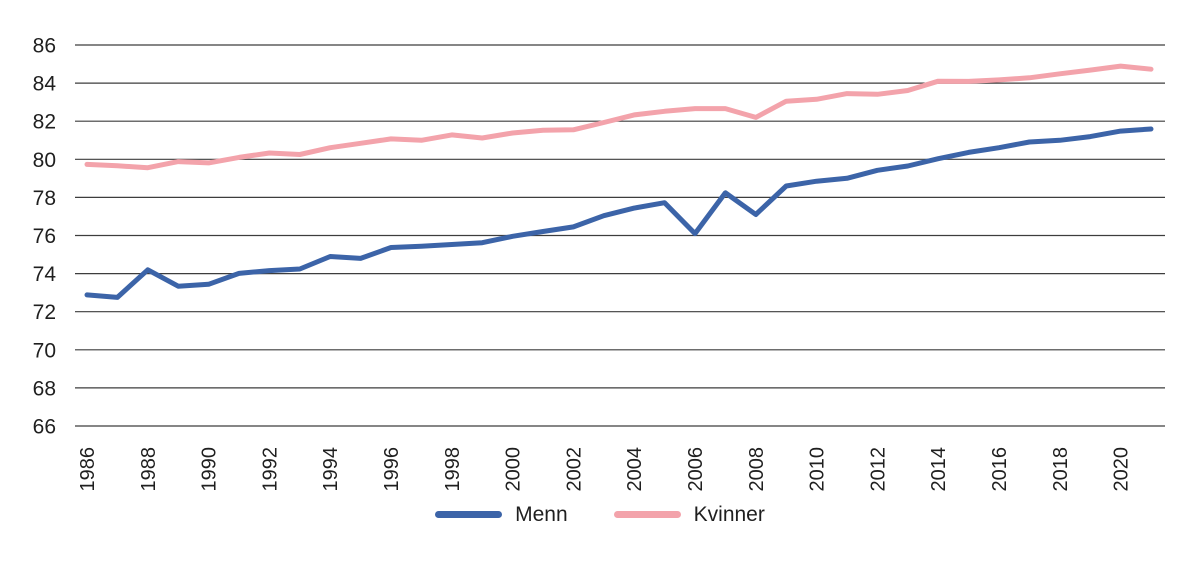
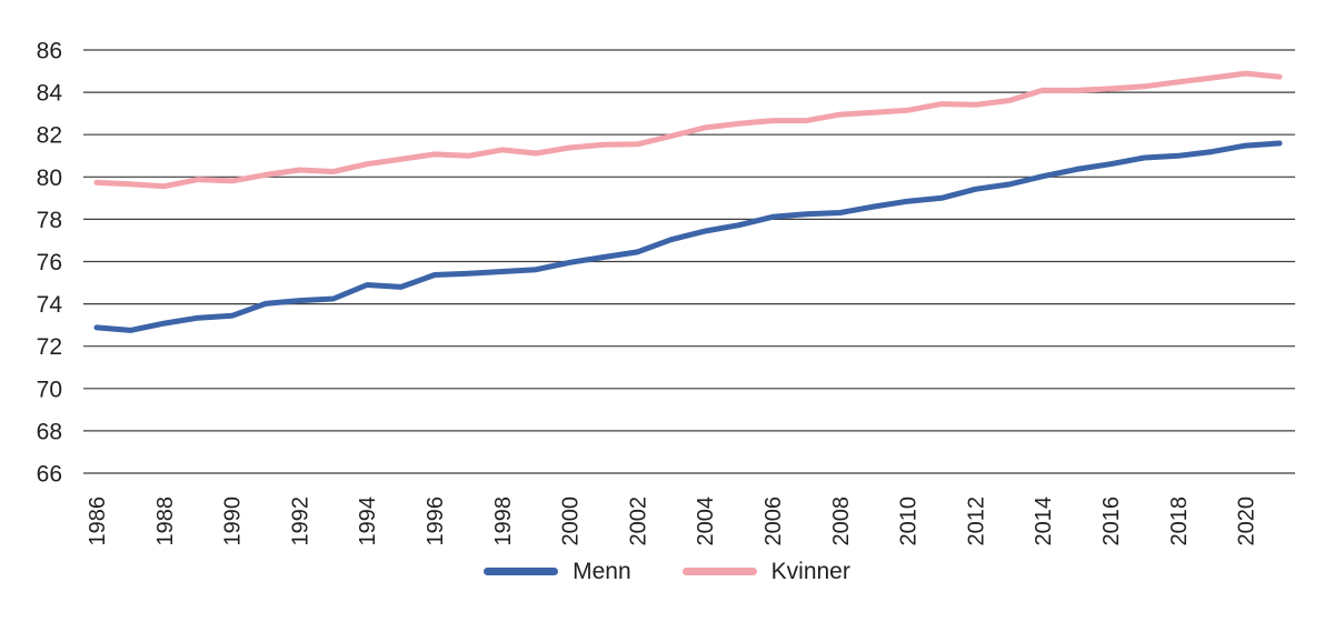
Menn/1988: 74.2 -> 73.1
Menn/2006: 76.1 -> 78.1
Menn/2008: 77.1 -> 78.3
Kvinner/2008: 82.2 -> 83.0
